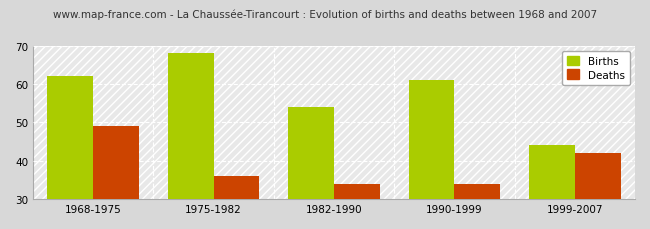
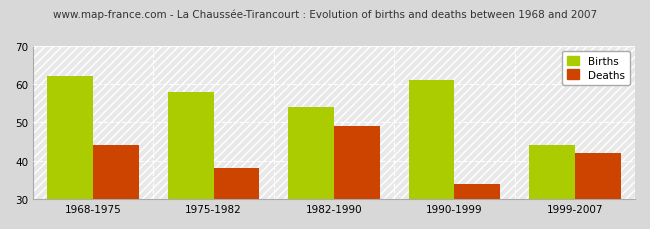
Deaths/1968-1975: 49 -> 44
Births/1975-1982: 68 -> 58
Deaths/1975-1982: 36 -> 38
Deaths/1982-1990: 34 -> 49
